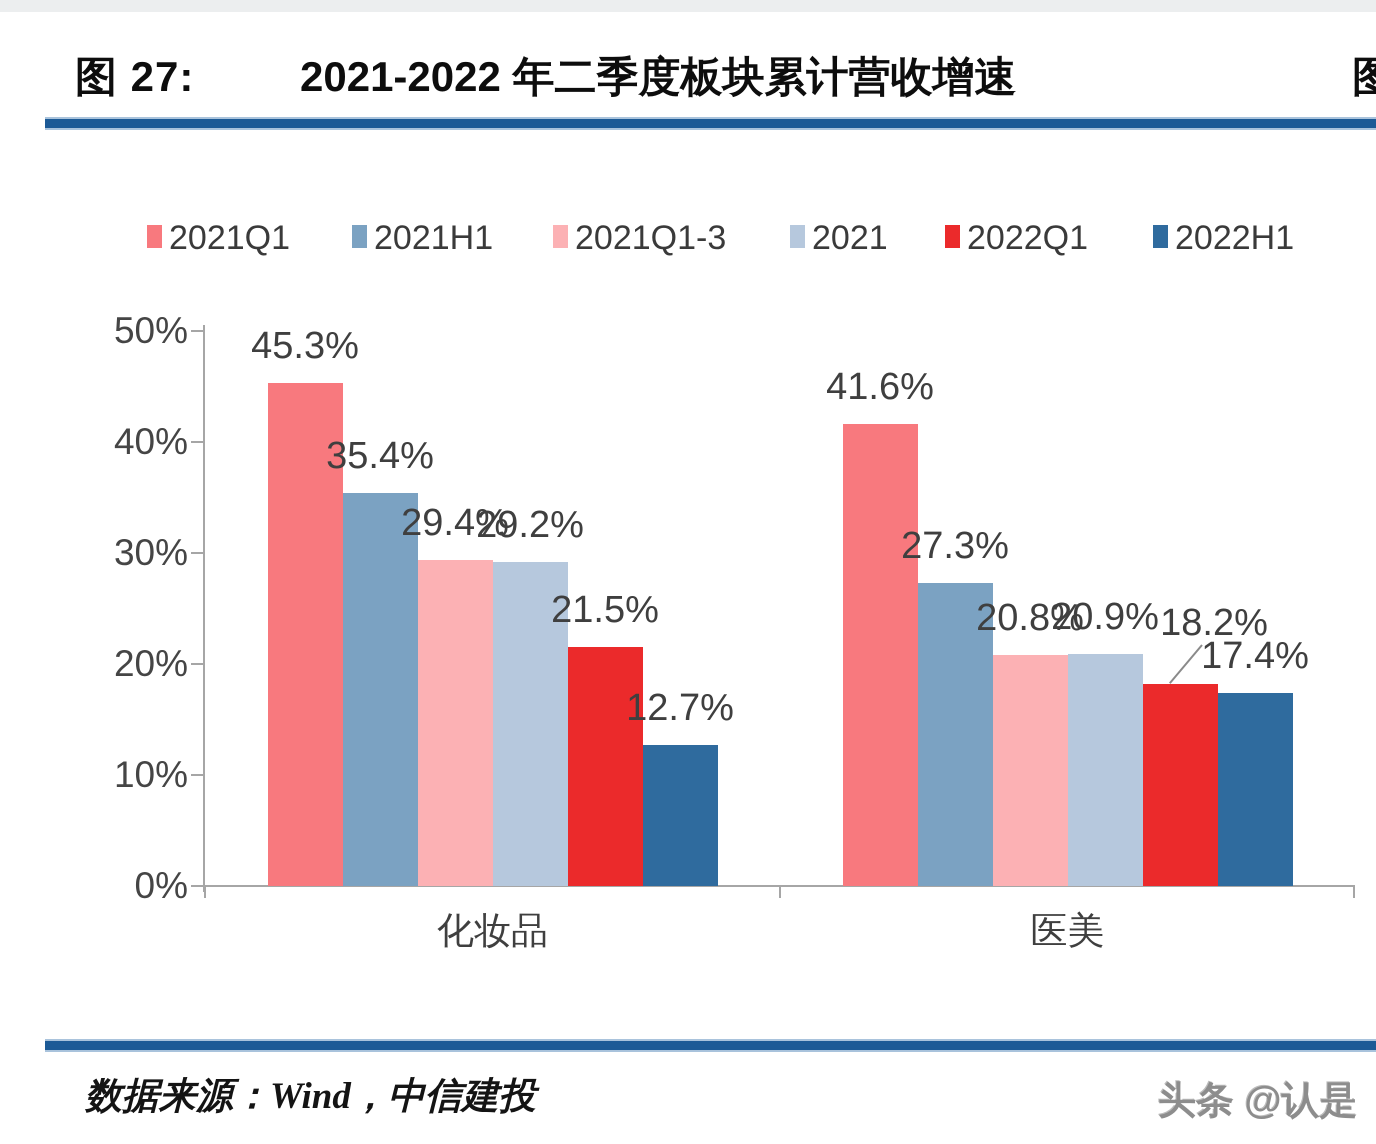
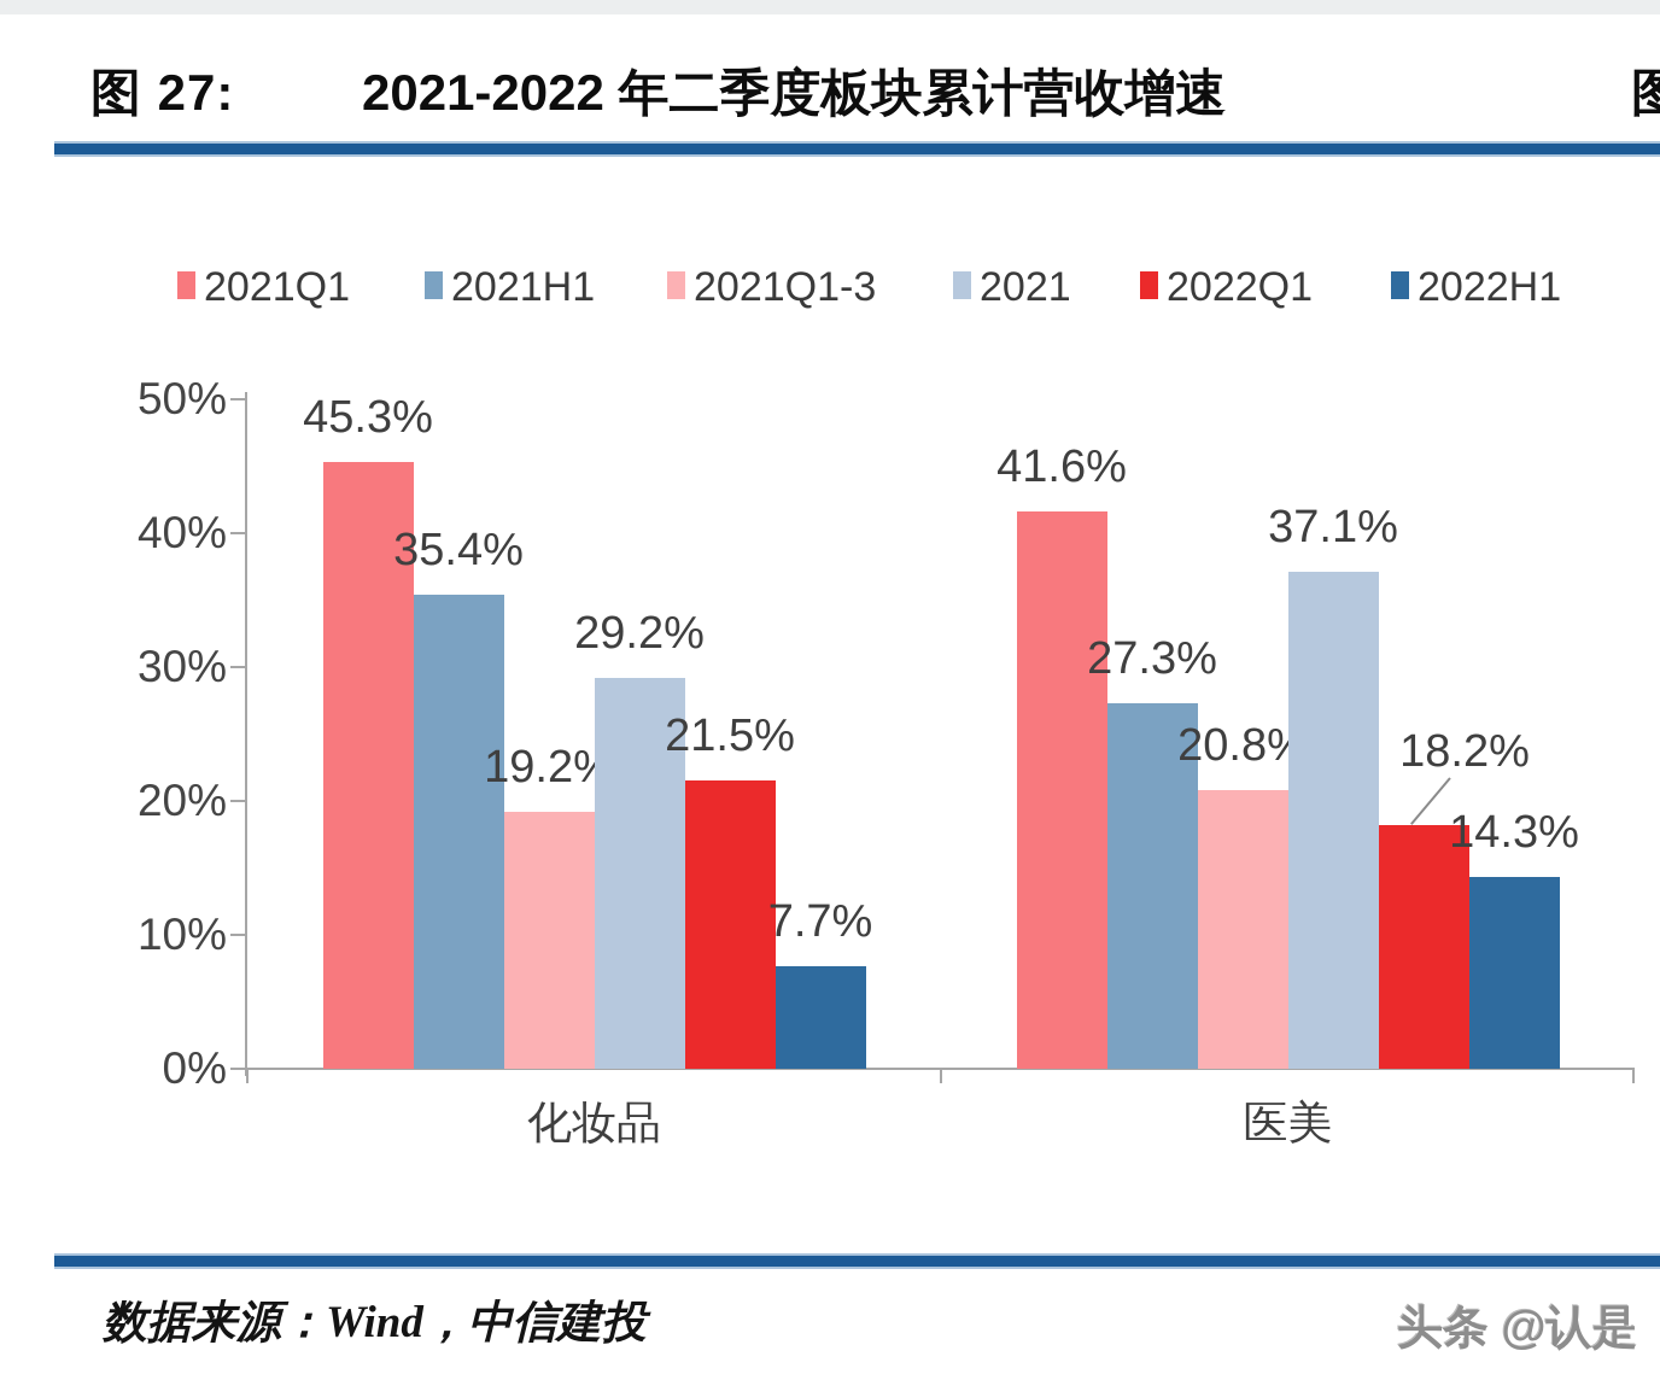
2021Q1-3/化妆品: 29.4% -> 19.2%
2022H1/化妆品: 12.7% -> 7.7%
2021/医美: 20.9% -> 37.1%
2022H1/医美: 17.4% -> 14.3%
